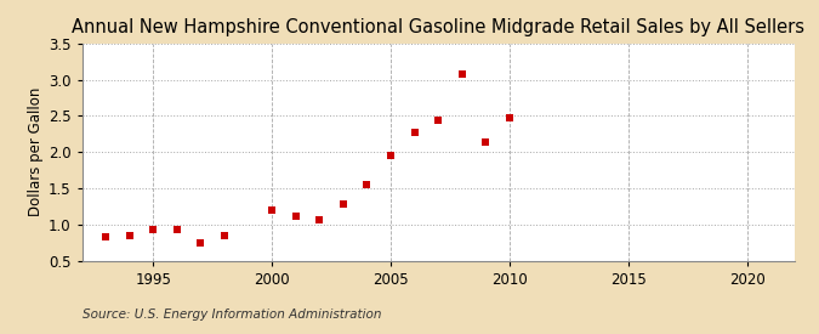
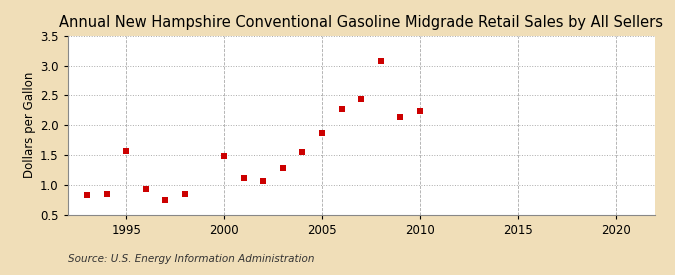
1995: 0.92 -> 1.56
2000: 1.19 -> 1.48
2005: 1.96 -> 1.86
2010: 2.47 -> 2.24
